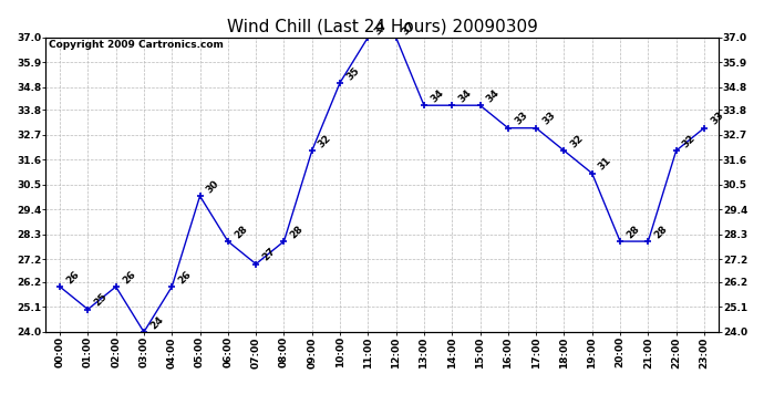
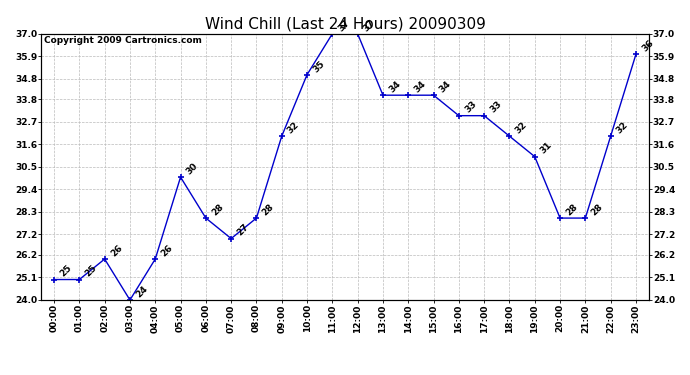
00:00: 26 -> 25
23:00: 33 -> 36
